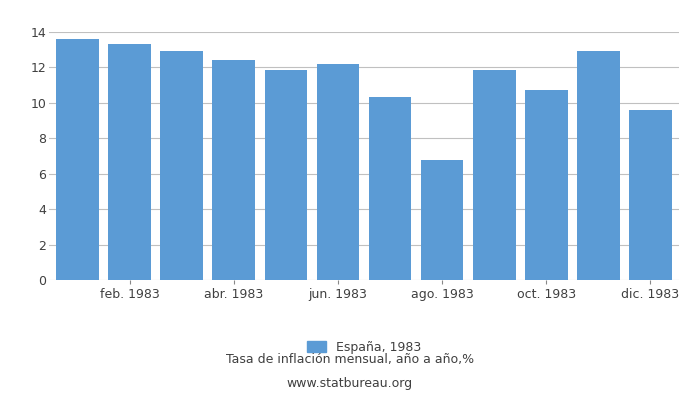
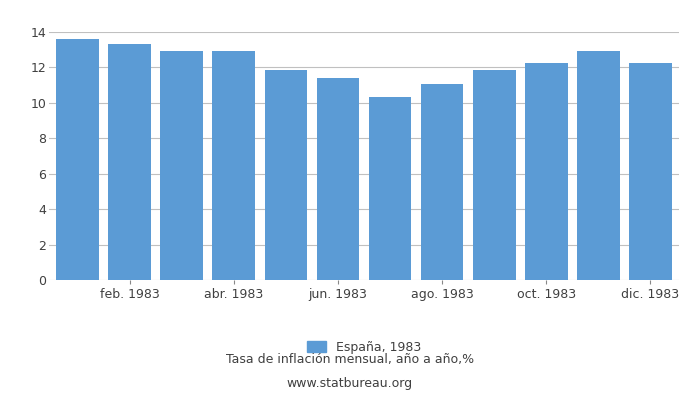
abr. 1983: 12.4 -> 12.9
jun. 1983: 12.2 -> 11.4
ago. 1983: 6.8 -> 11.1
oct. 1983: 10.7 -> 12.2
dic. 1983: 9.6 -> 12.2
